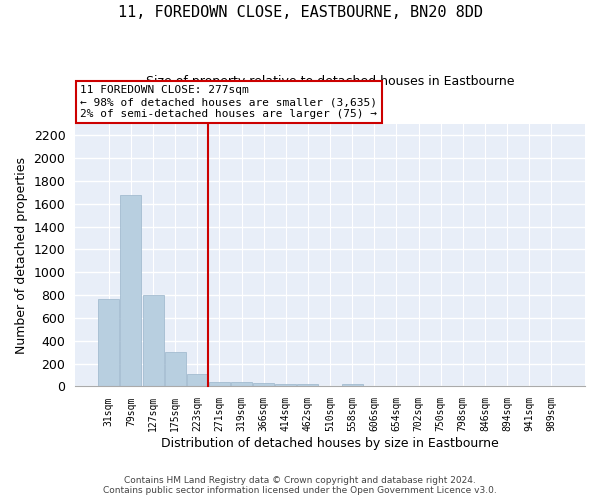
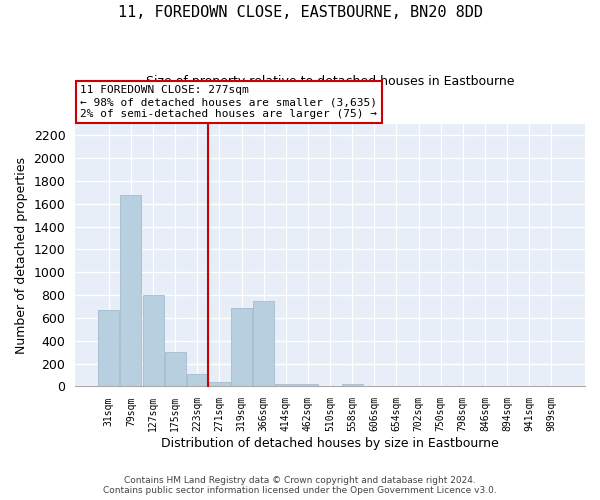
31sqm: 770 -> 670
319sqm: 40 -> 690
366sqm: 30 -> 750
